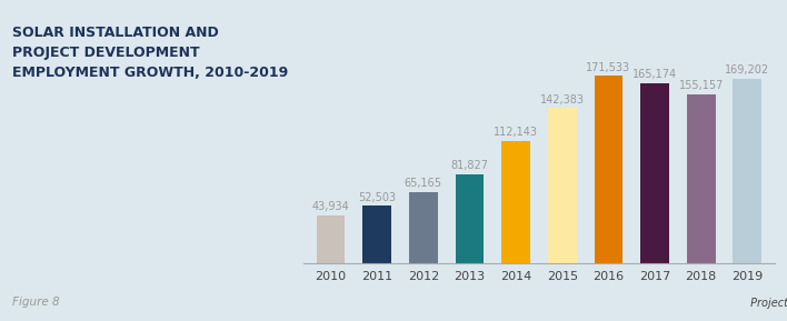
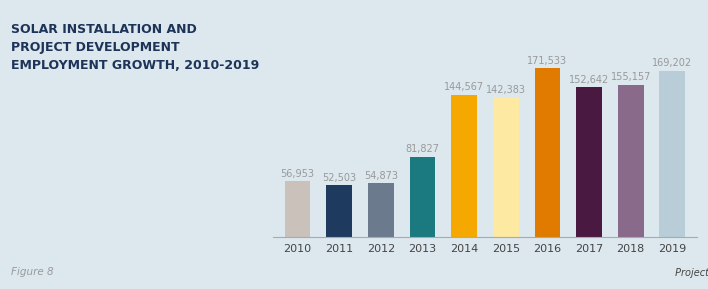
2010: 43,934 -> 56,953
2012: 65,165 -> 54,873
2014: 112,143 -> 144,567
2017: 165,174 -> 152,642
